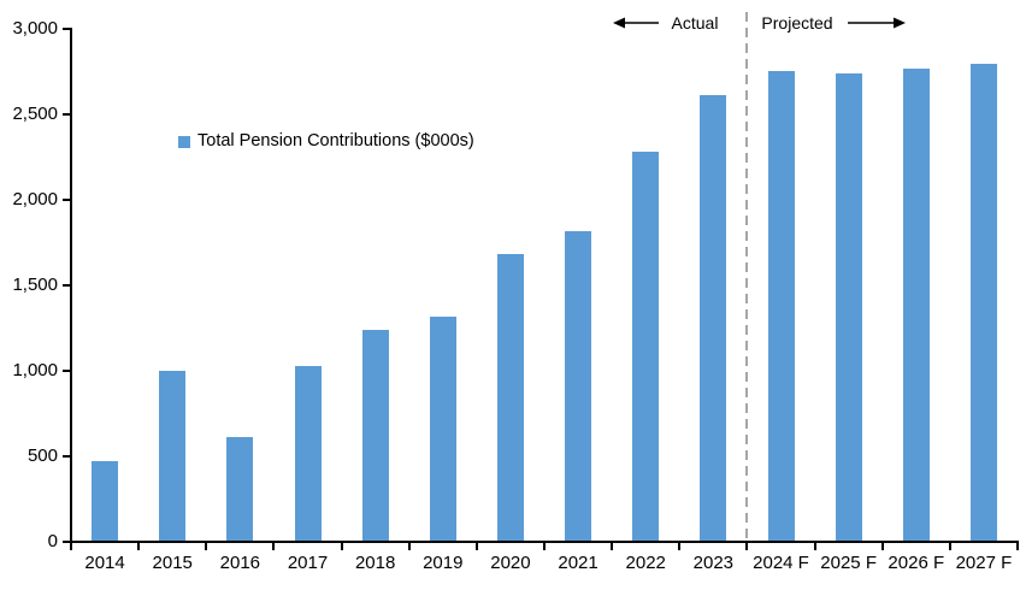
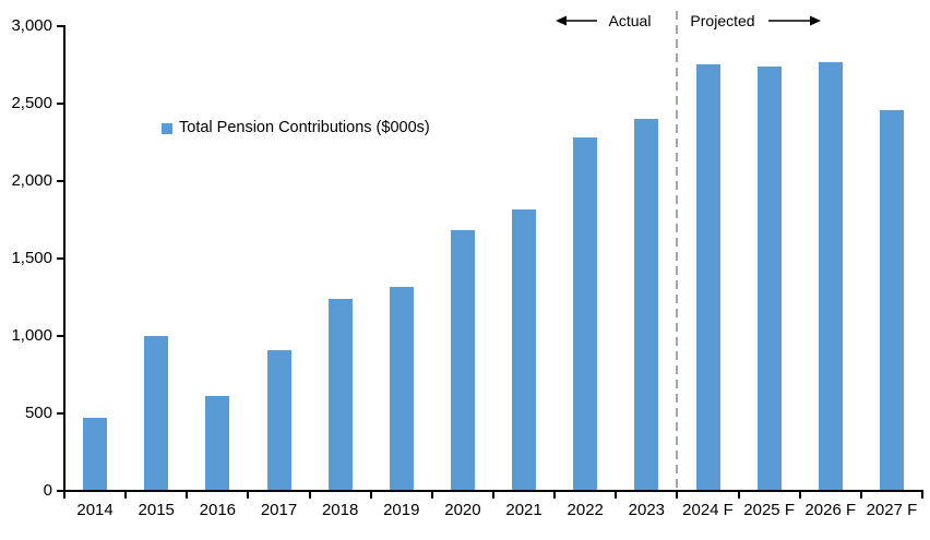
2017: 1020 -> 910
2023: 2610 -> 2400
2027 F: 2800 -> 2460
